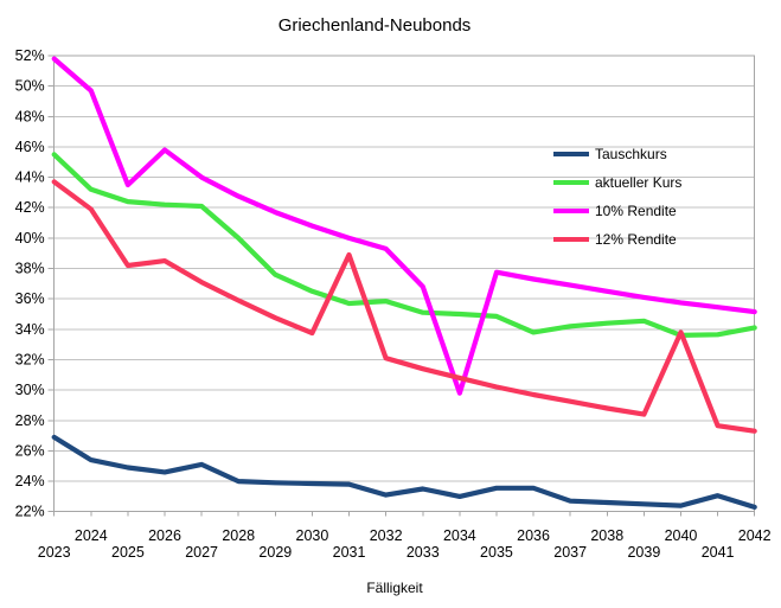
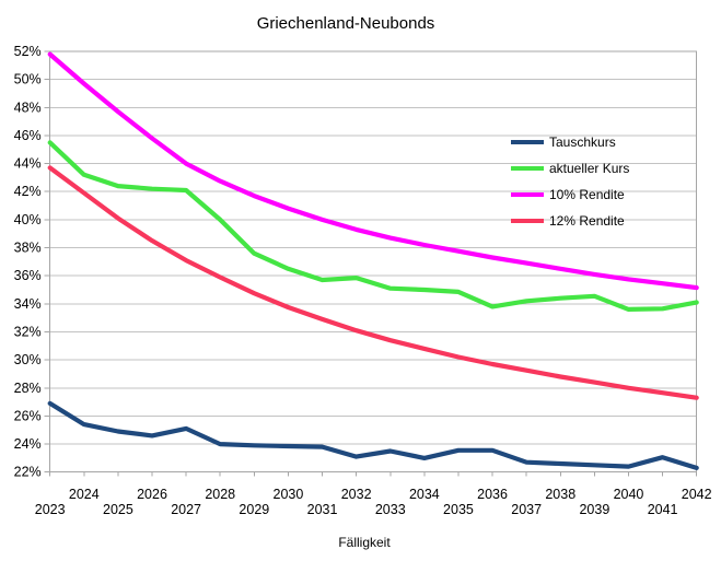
10% Rendite/2025: 43.5% -> 47.7%
12% Rendite/2025: 38.2% -> 40.1%
12% Rendite/2031: 38.9% -> 32.9%
10% Rendite/2033: 36.8% -> 38.7%
10% Rendite/2034: 29.8% -> 38.2%
12% Rendite/2040: 33.8% -> 28.0%
